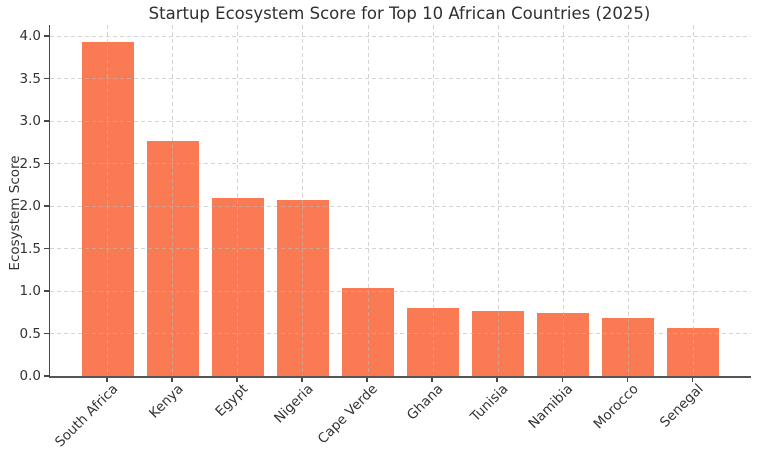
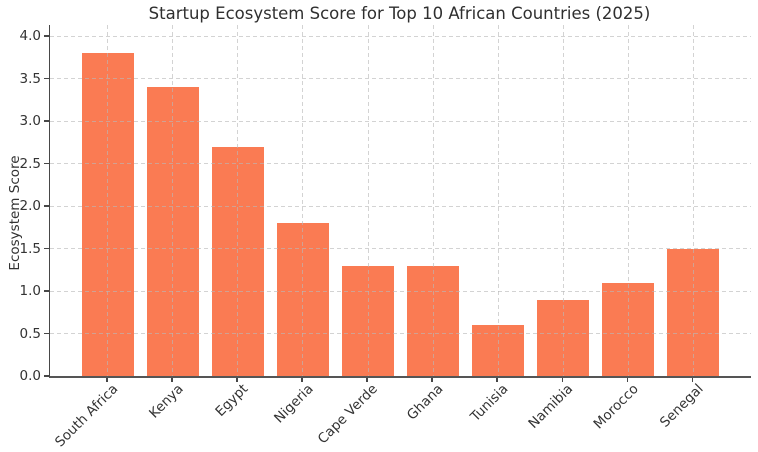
South Africa: 3.9 -> 3.8
Kenya: 2.8 -> 3.4
Egypt: 2.1 -> 2.7
Nigeria: 2.1 -> 1.8
Cape Verde: 1.0 -> 1.3
Ghana: 0.8 -> 1.3
Tunisia: 0.8 -> 0.6
Namibia: 0.7 -> 0.9
Morocco: 0.7 -> 1.1
Senegal: 0.6 -> 1.5
